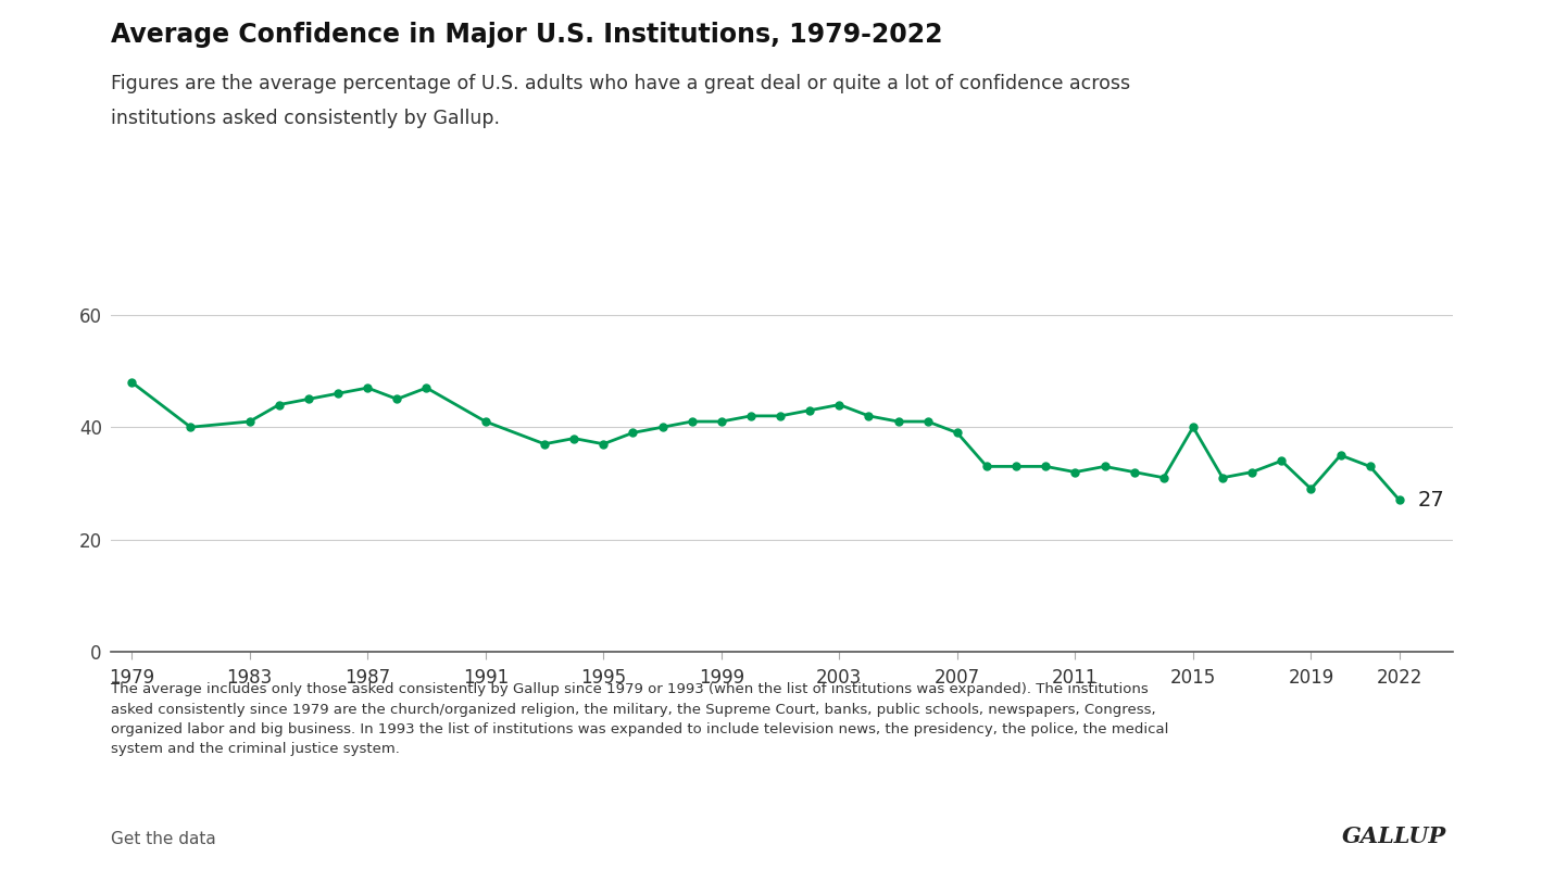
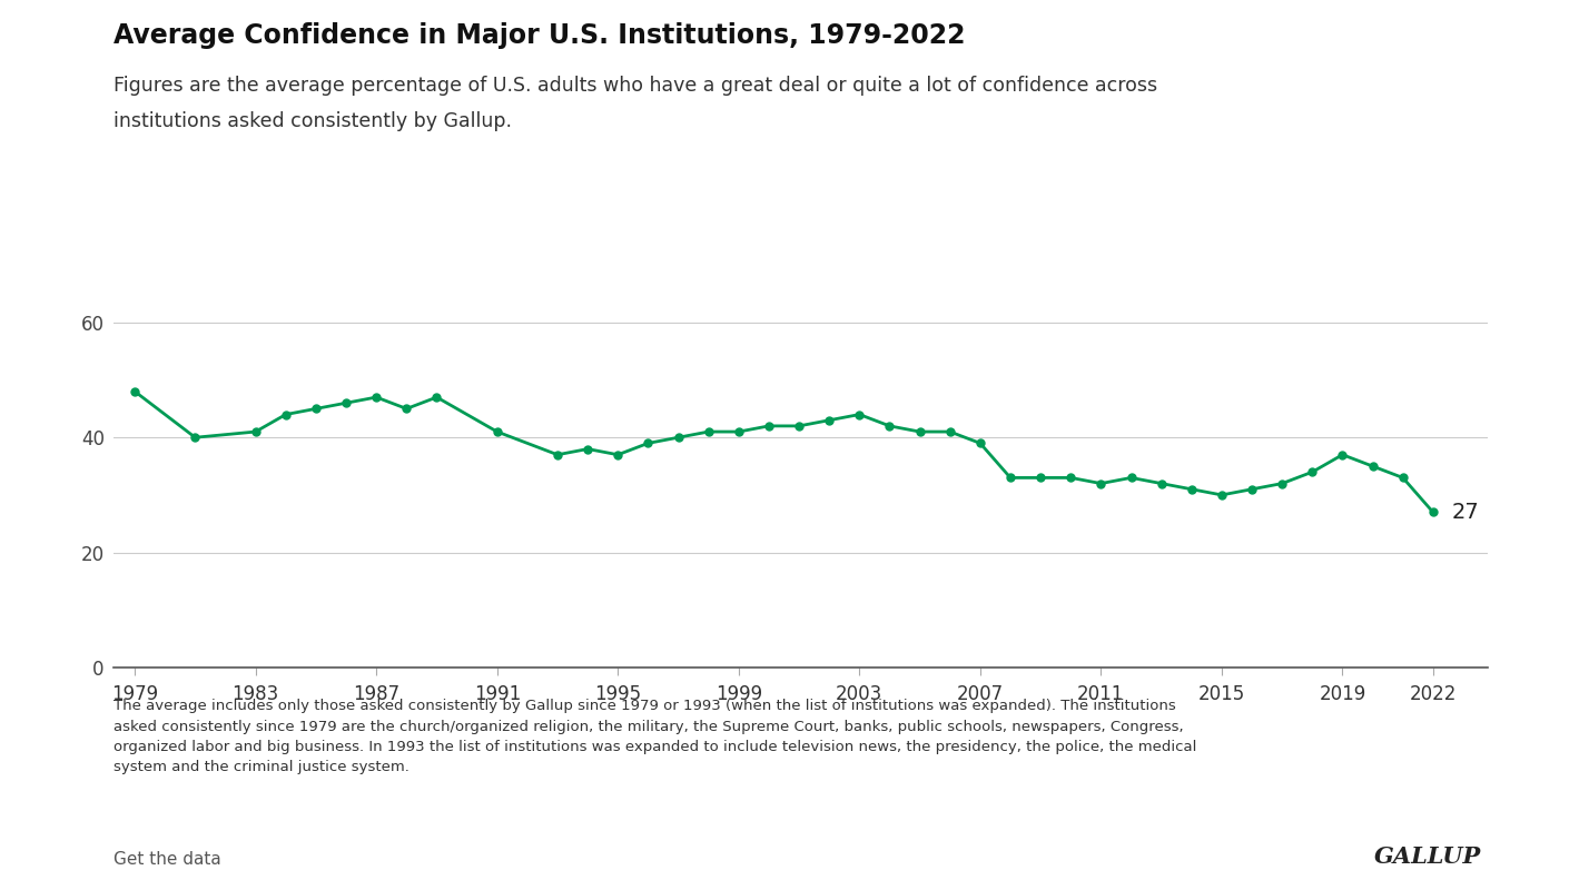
2015: 40 -> 30
2019: 29 -> 37
